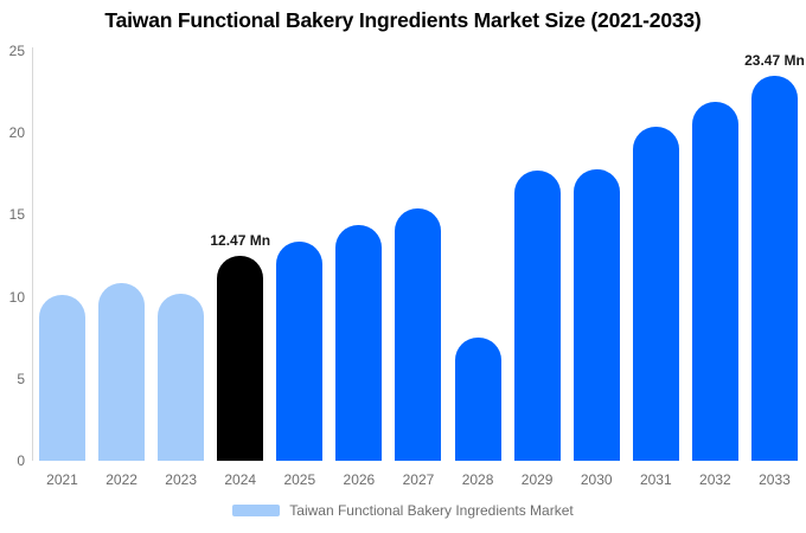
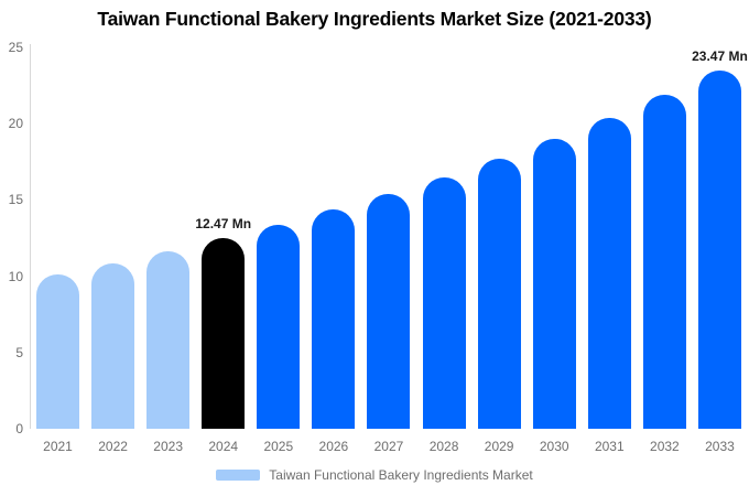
2023: 10.2 -> 11.6
2028: 7.5 -> 16.5
2030: 17.8 -> 19.0
